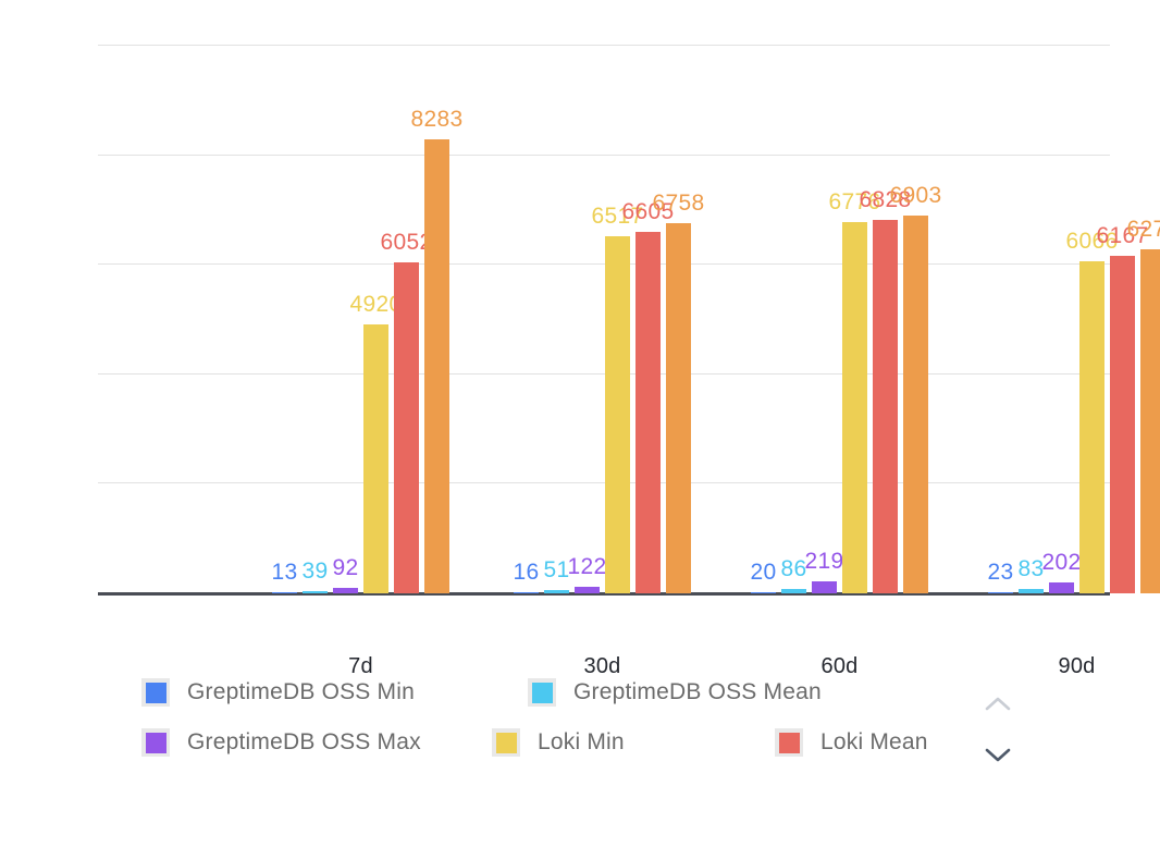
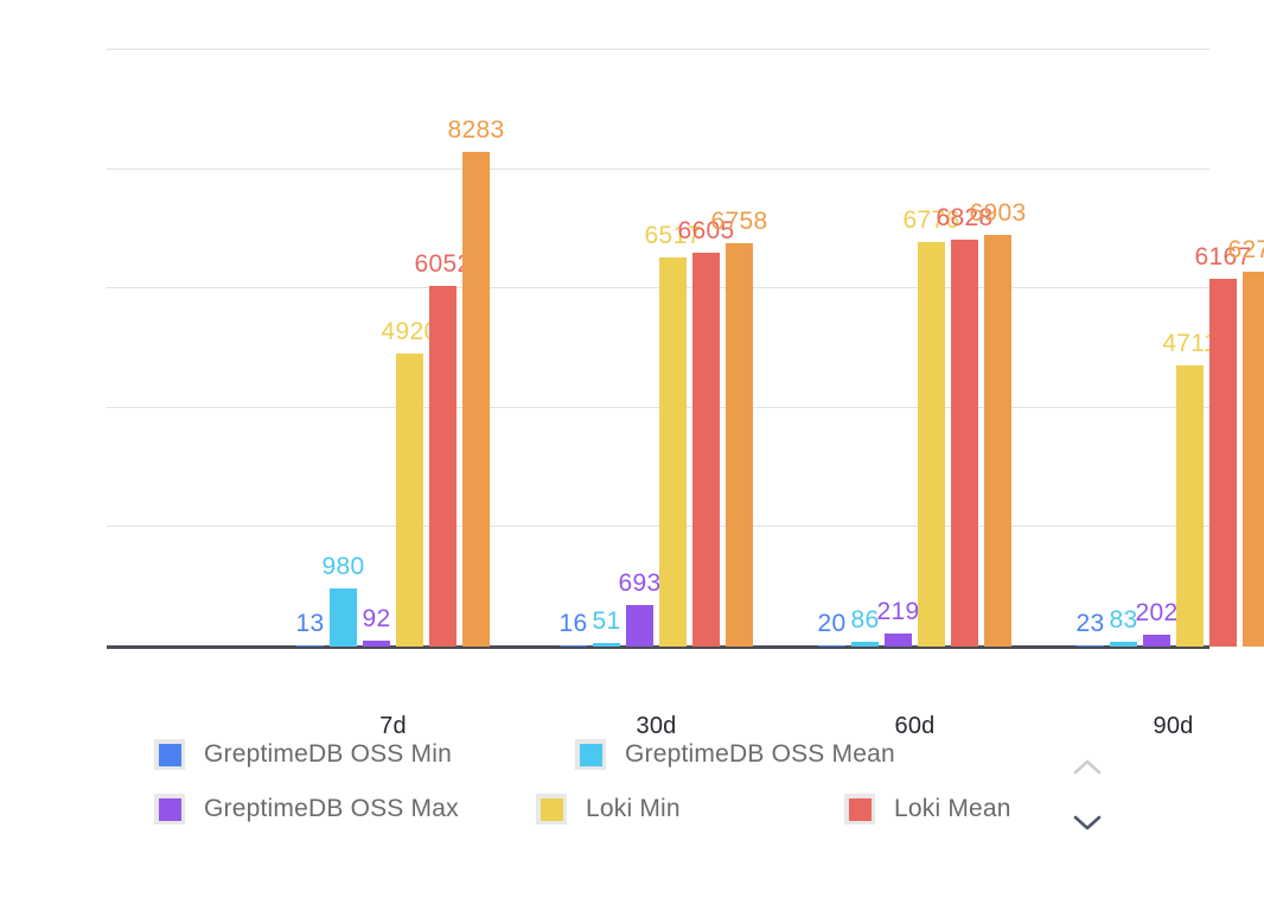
GreptimeDB OSS Mean/7d: 39 -> 980
GreptimeDB OSS Max/30d: 122 -> 693
Loki Min/90d: 6066 -> 4711
